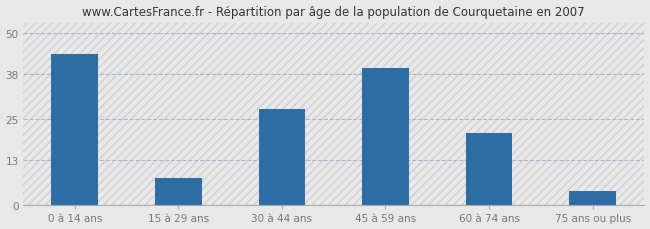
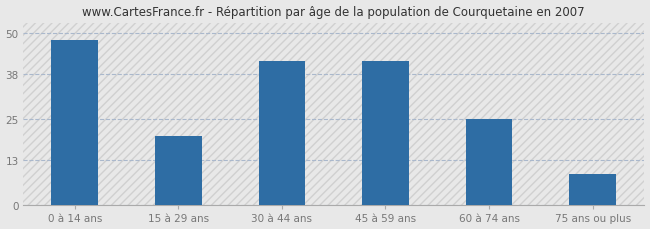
0 à 14 ans: 44 -> 48
15 à 29 ans: 8 -> 20
30 à 44 ans: 28 -> 42
45 à 59 ans: 40 -> 42
60 à 74 ans: 21 -> 25
75 ans ou plus: 4 -> 9
